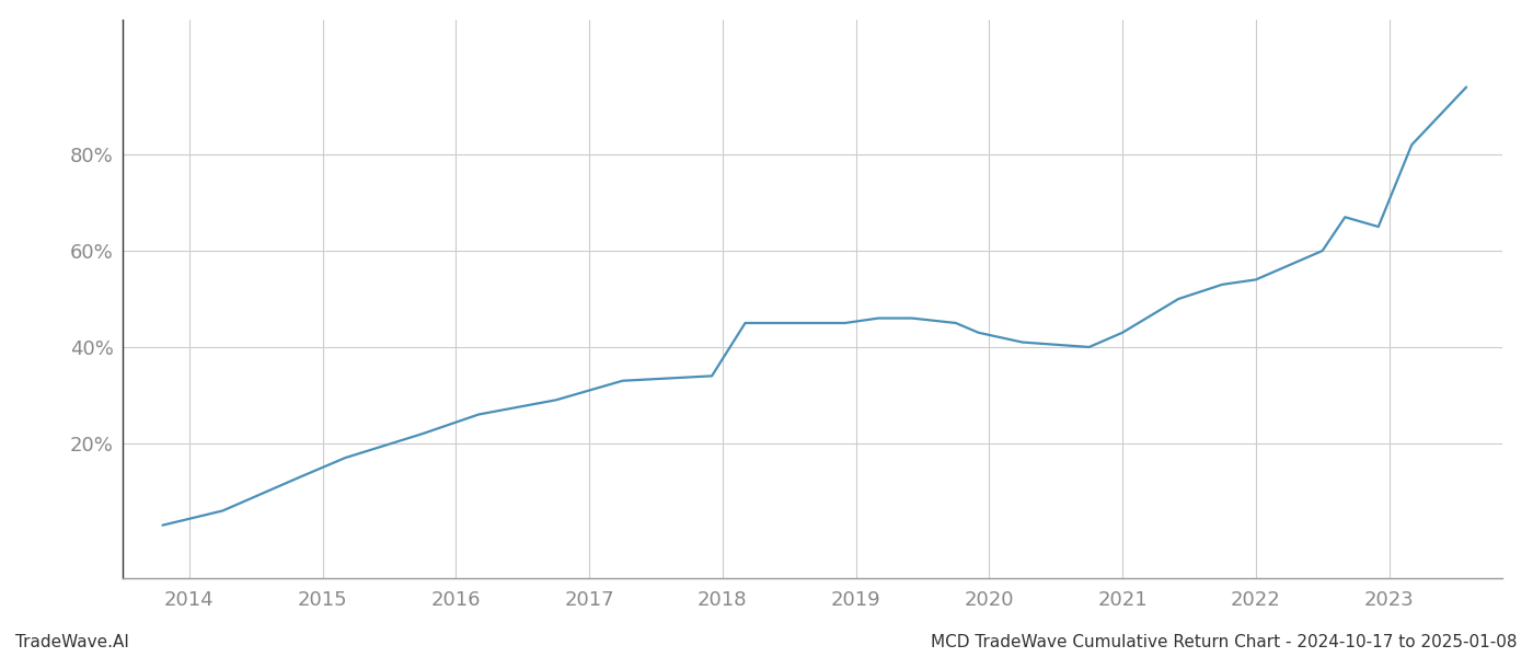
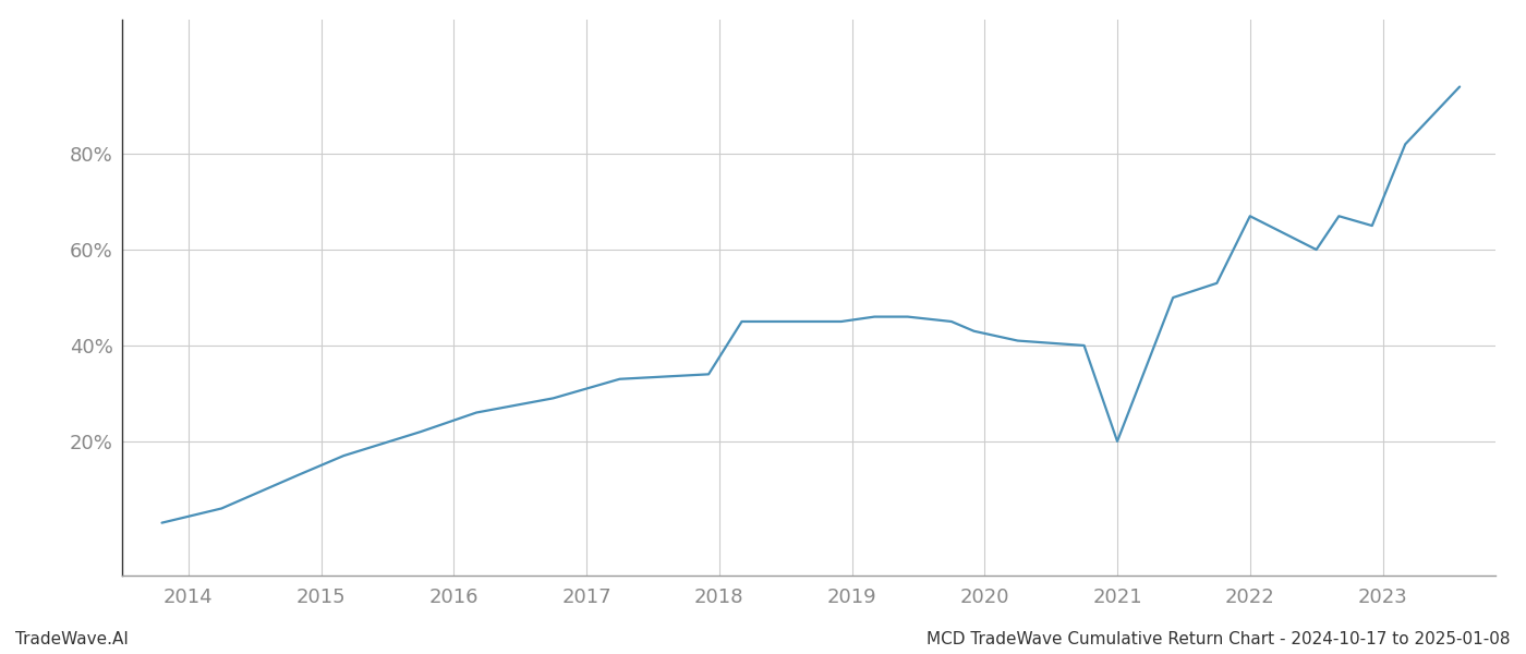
2021: 43% -> 20%
2022: 54% -> 67%
